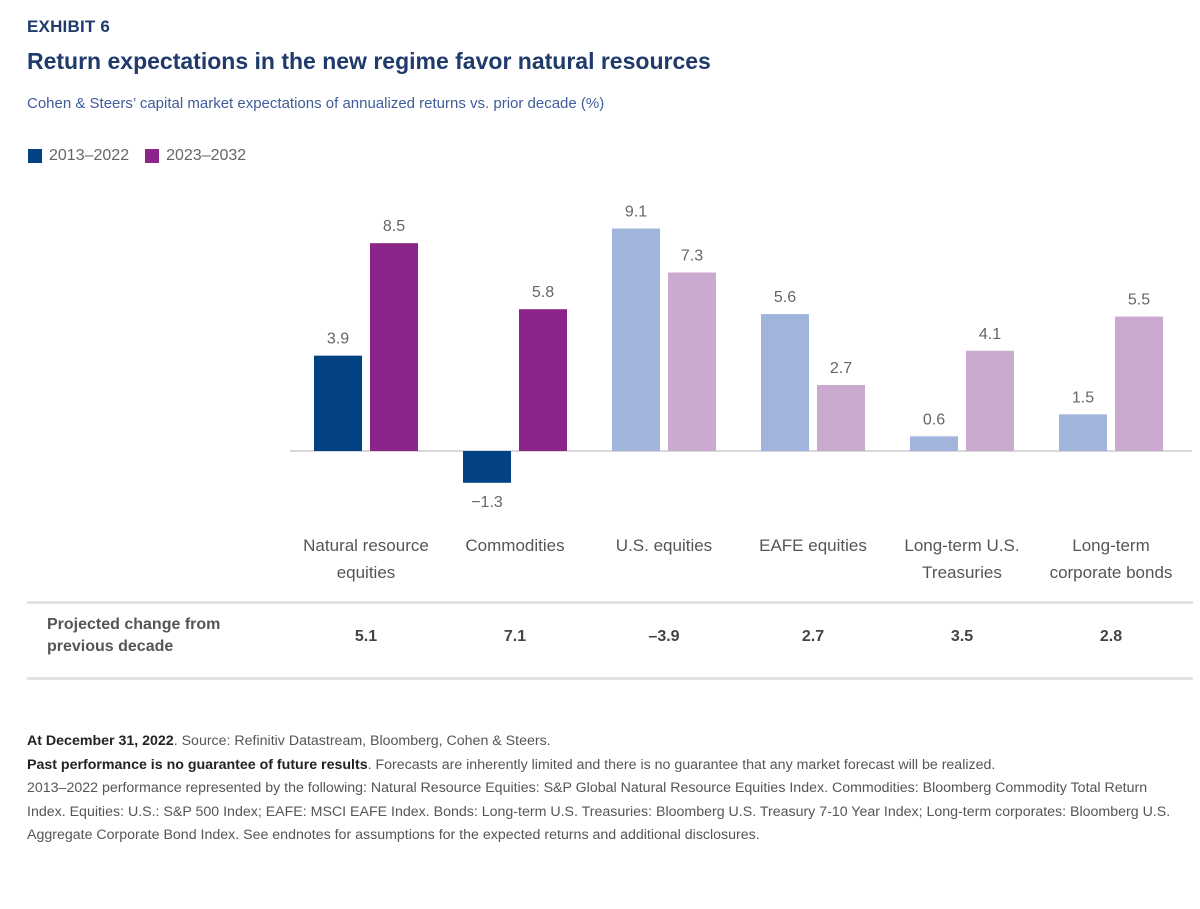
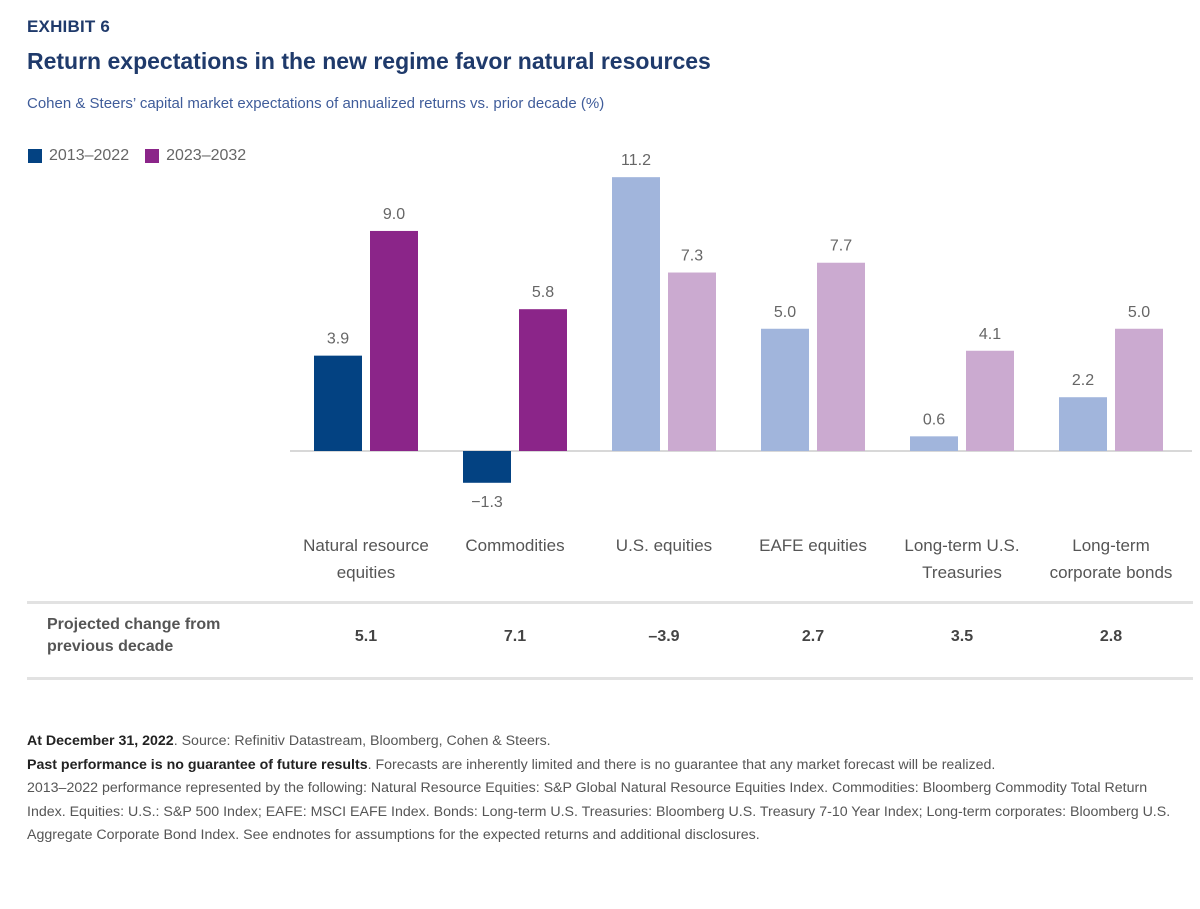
2023–2032/Natural resource equities: 8.5 -> 9.0
2013–2022/U.S. equities: 9.1 -> 11.2
2013–2022/EAFE equities: 5.6 -> 5.0
2023–2032/EAFE equities: 2.7 -> 7.7
2013–2022/Long-term corporate bonds: 1.5 -> 2.2
2023–2032/Long-term corporate bonds: 5.5 -> 5.0
